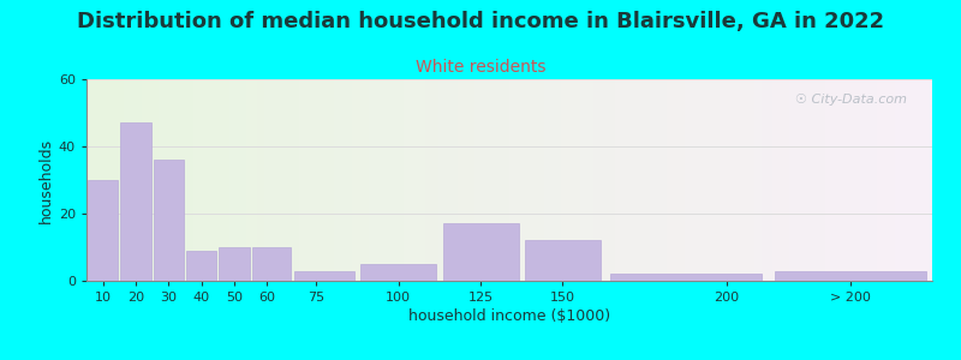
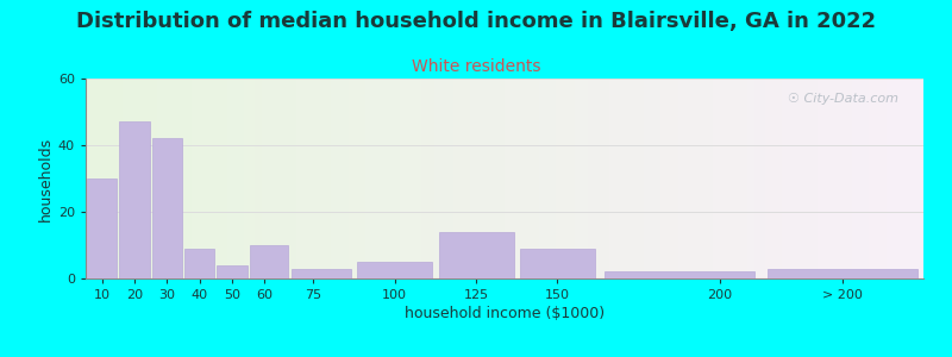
30: 36 -> 42
50: 10 -> 4
125: 17 -> 14
150: 12 -> 9
